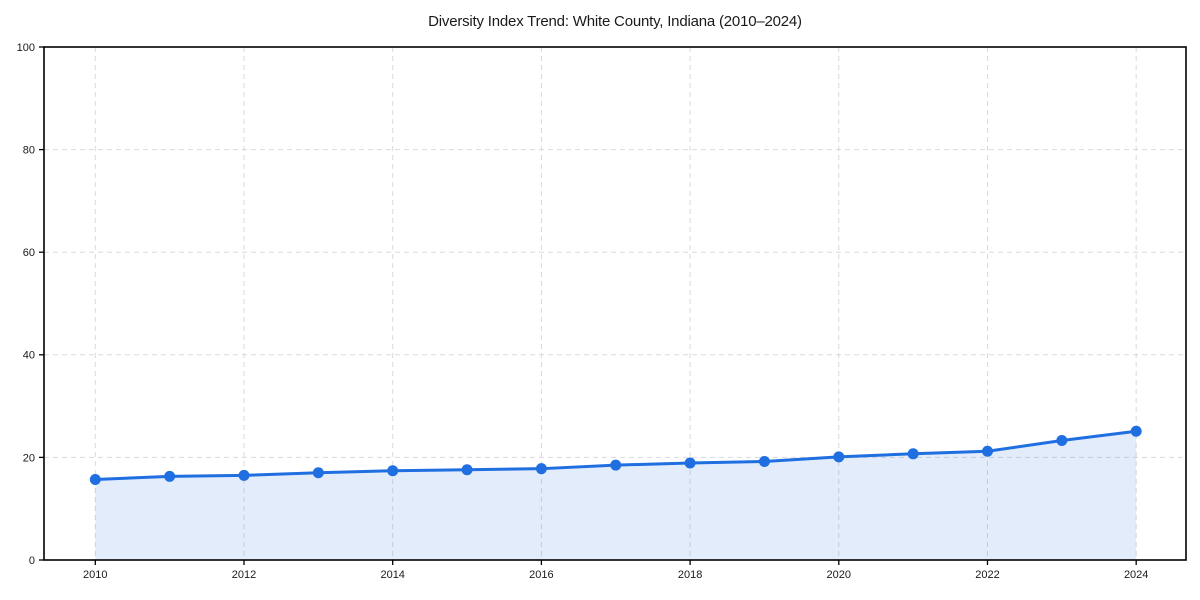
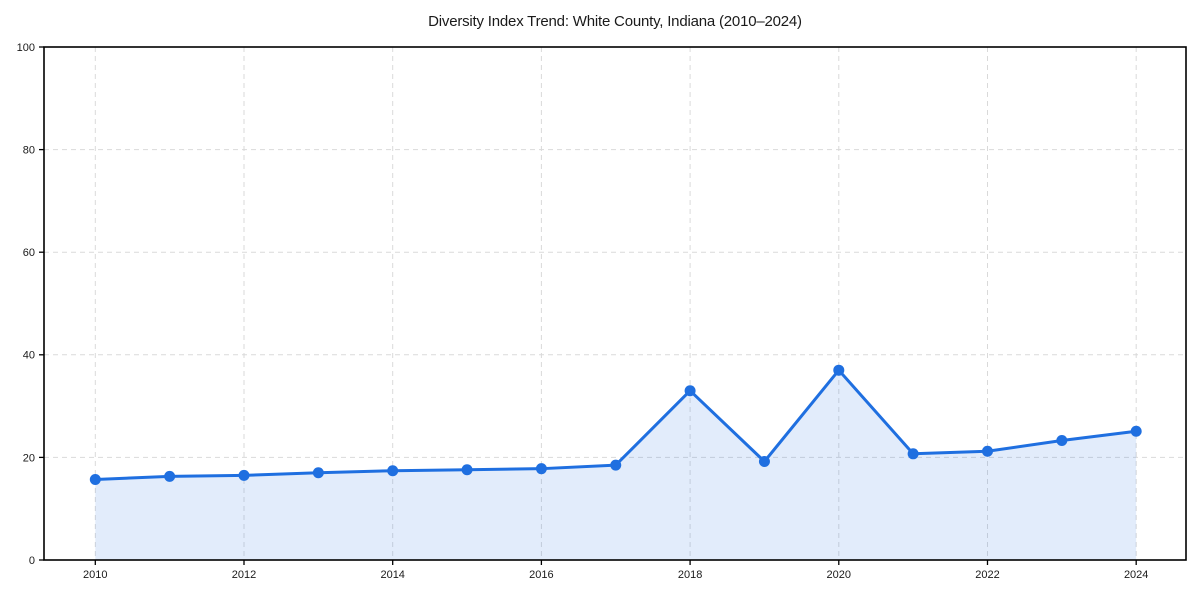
2018: 19 -> 33
2020: 20 -> 37
